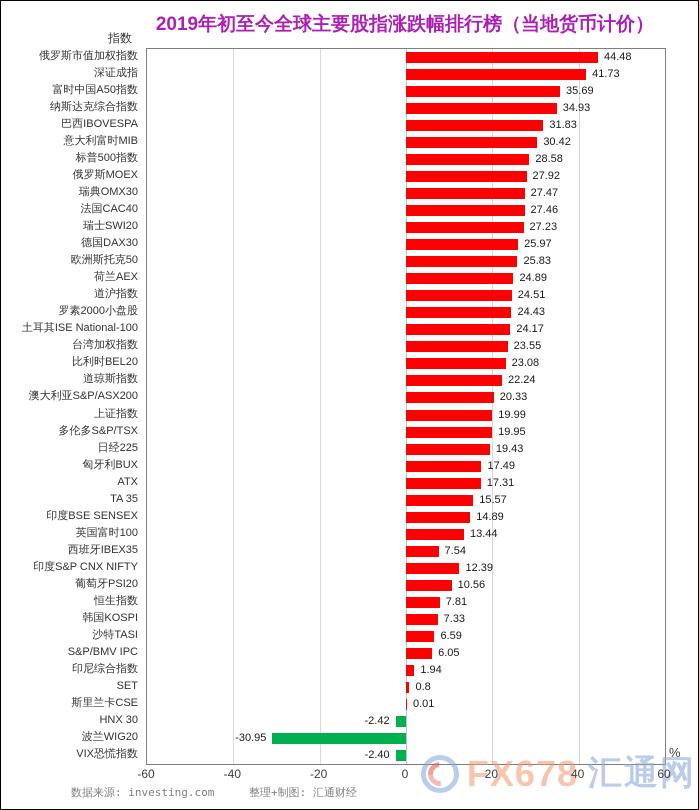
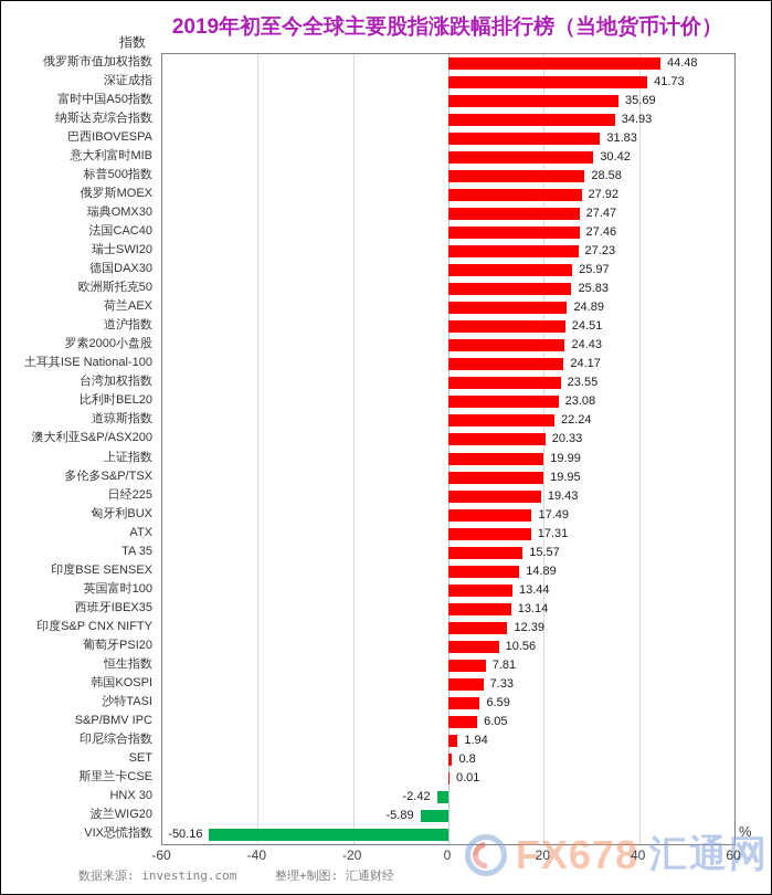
西班牙IBEX35: 7.54 -> 13.14
波兰WIG20: -30.95 -> -5.89
VIX恐慌指数: -2.40 -> -50.16
